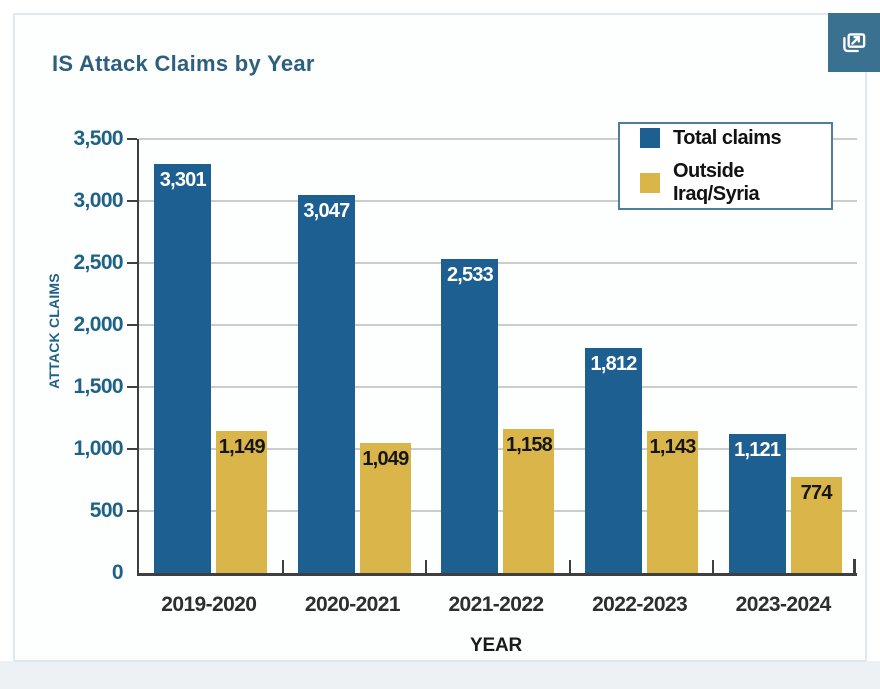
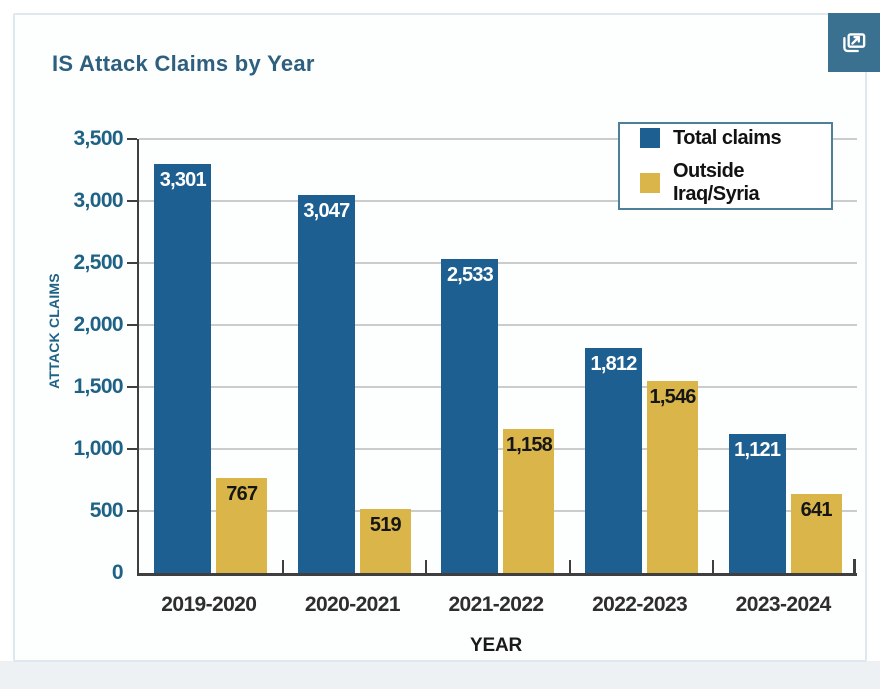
Outside Iraq/Syria/2019-2020: 1,149 -> 767
Outside Iraq/Syria/2020-2021: 1,049 -> 519
Outside Iraq/Syria/2022-2023: 1,143 -> 1,546
Outside Iraq/Syria/2023-2024: 774 -> 641
